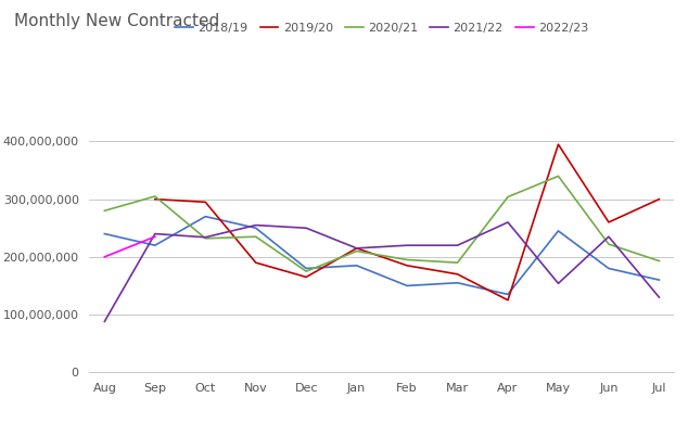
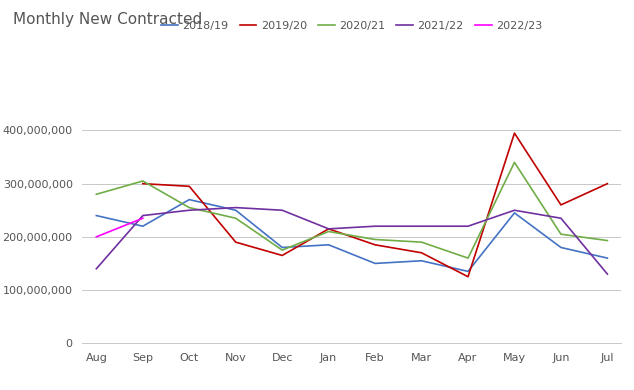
2021/22/Aug: 88,000,000 -> 140,000,000
2020/21/Oct: 232,000,000 -> 255,000,000
2021/22/Oct: 234,000,000 -> 250,000,000
2020/21/Apr: 304,000,000 -> 160,000,000
2021/22/Apr: 260,000,000 -> 220,000,000
2021/22/May: 154,000,000 -> 250,000,000
2020/21/Jun: 222,000,000 -> 205,000,000
